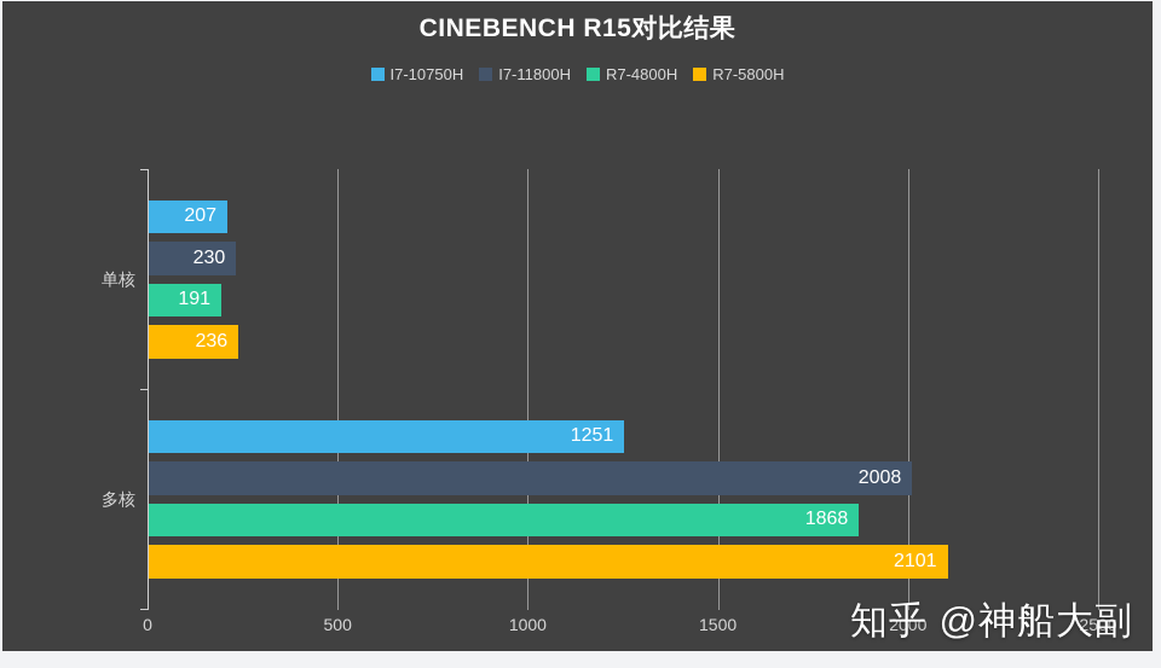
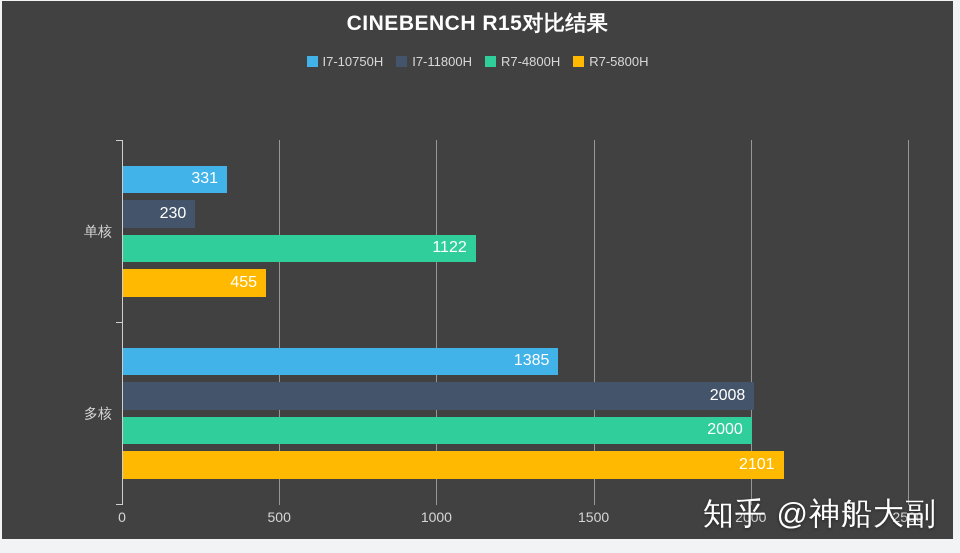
I7-10750H/单核: 207 -> 331
R7-4800H/单核: 191 -> 1122
R7-5800H/单核: 236 -> 455
I7-10750H/多核: 1251 -> 1385
R7-4800H/多核: 1868 -> 2000
